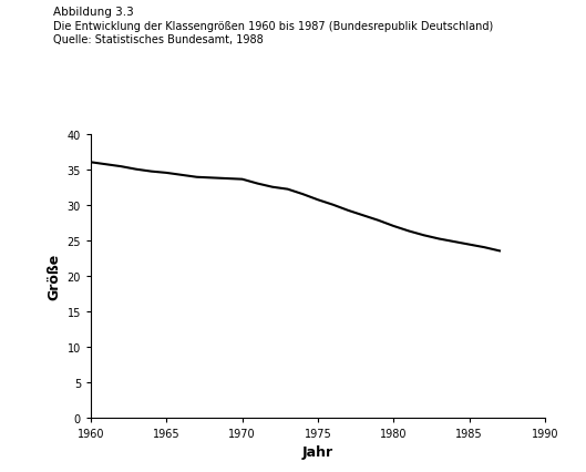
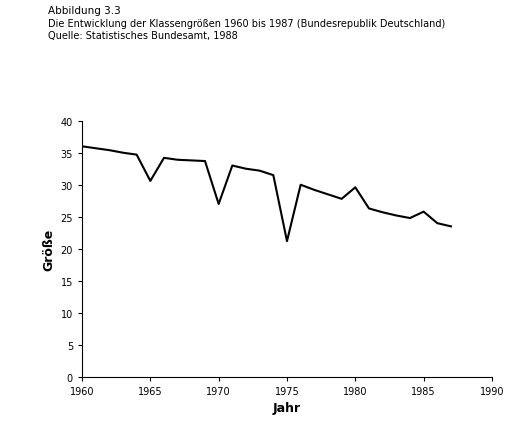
1965: 34.5 -> 30.6
1970: 33.6 -> 27.0
1975: 30.7 -> 21.2
1980: 27.0 -> 29.6
1985: 24.4 -> 25.8
